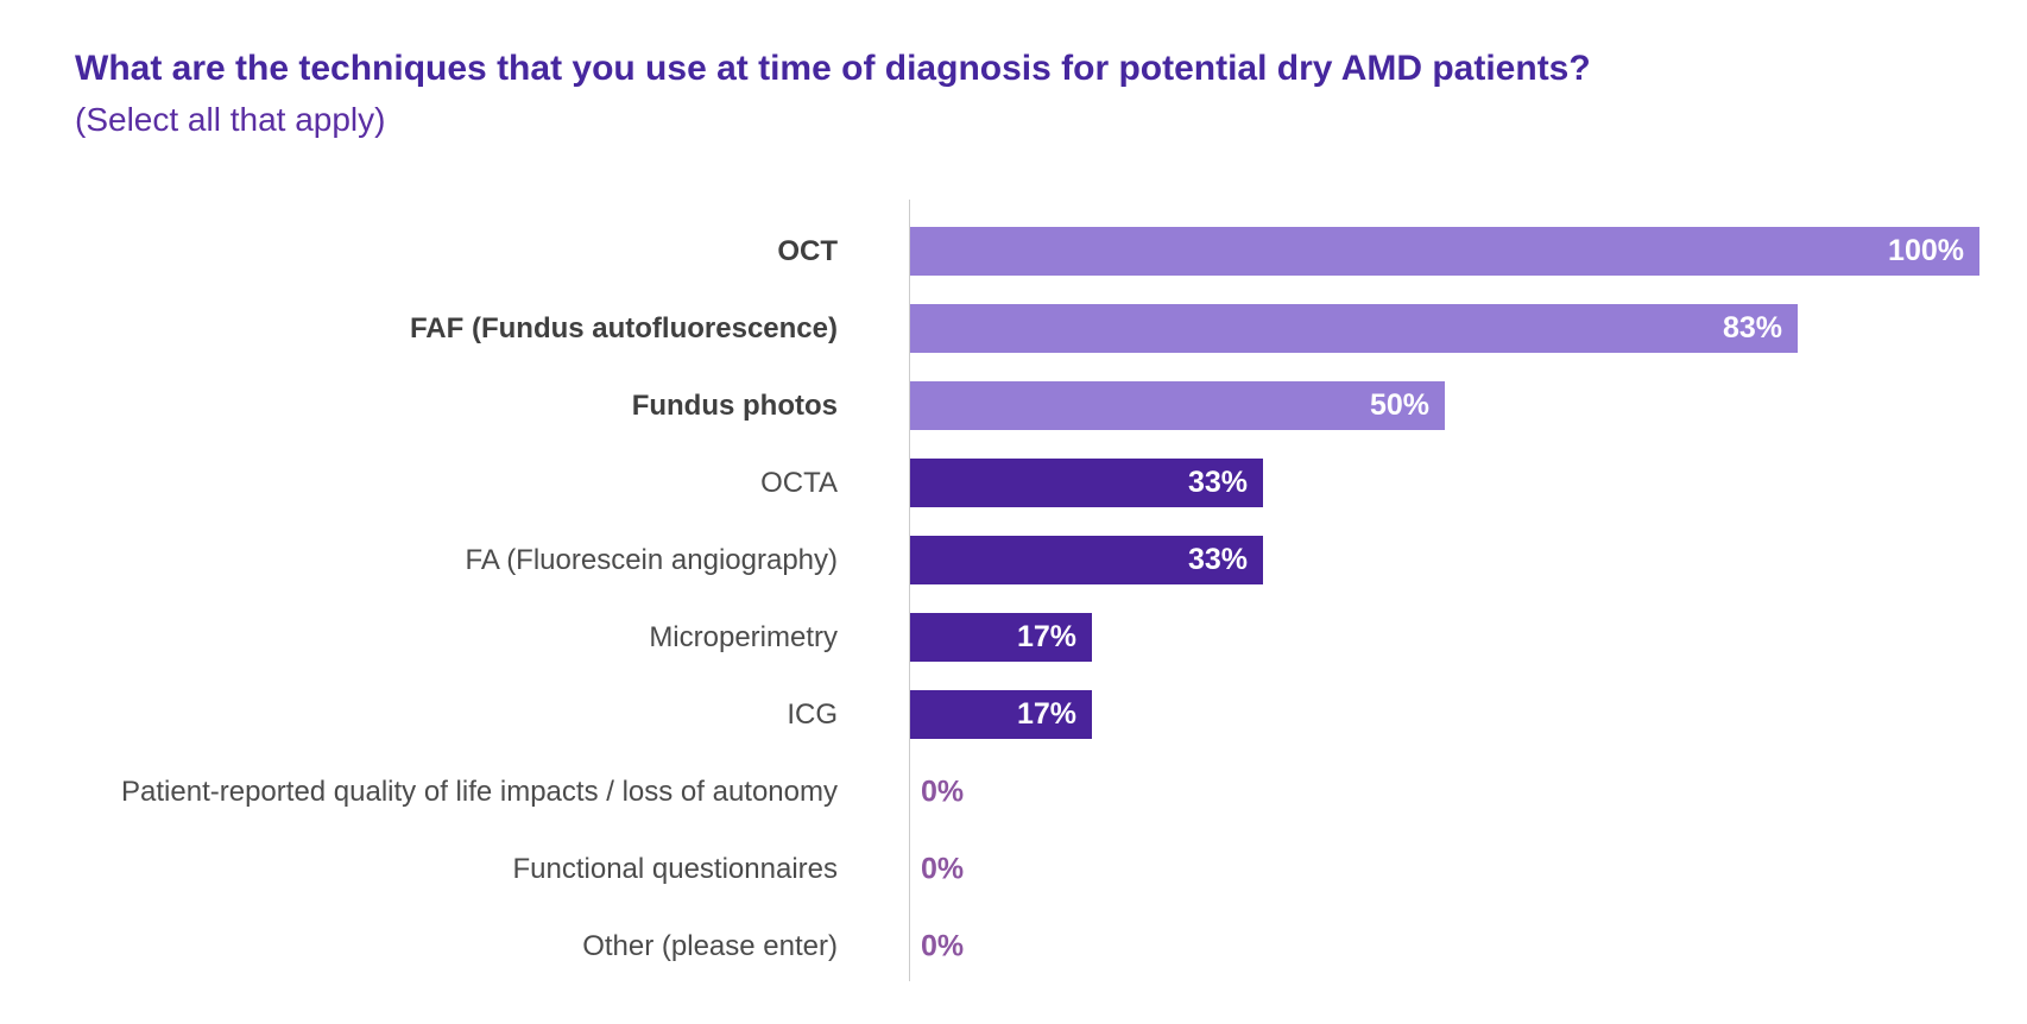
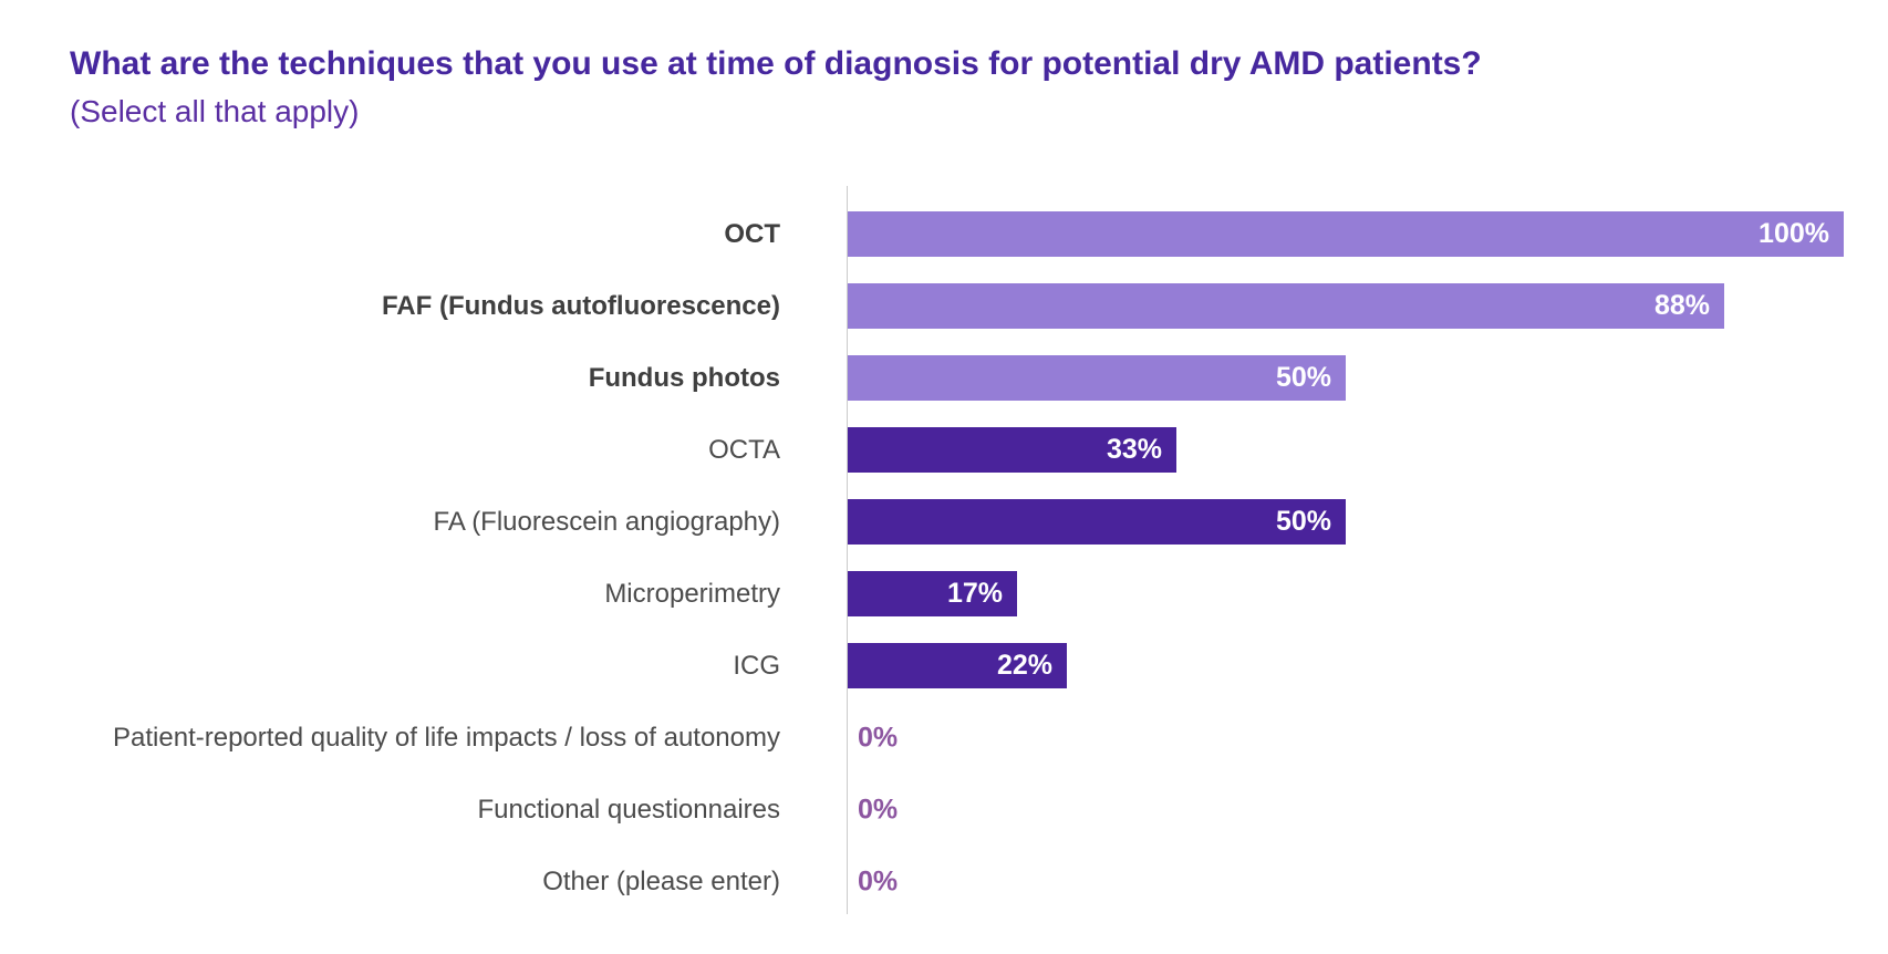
FAF (Fundus autofluorescence): 83% -> 88%
FA (Fluorescein angiography): 33% -> 50%
ICG: 17% -> 22%
